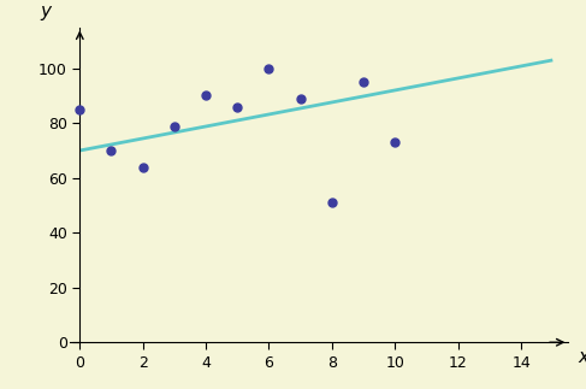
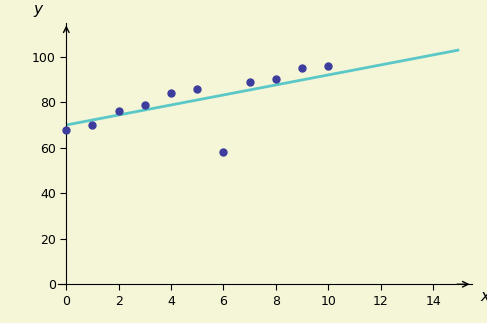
0: 85 -> 68
2: 64 -> 76
4: 90 -> 84
6: 100 -> 58
8: 51 -> 90
10: 73 -> 96
